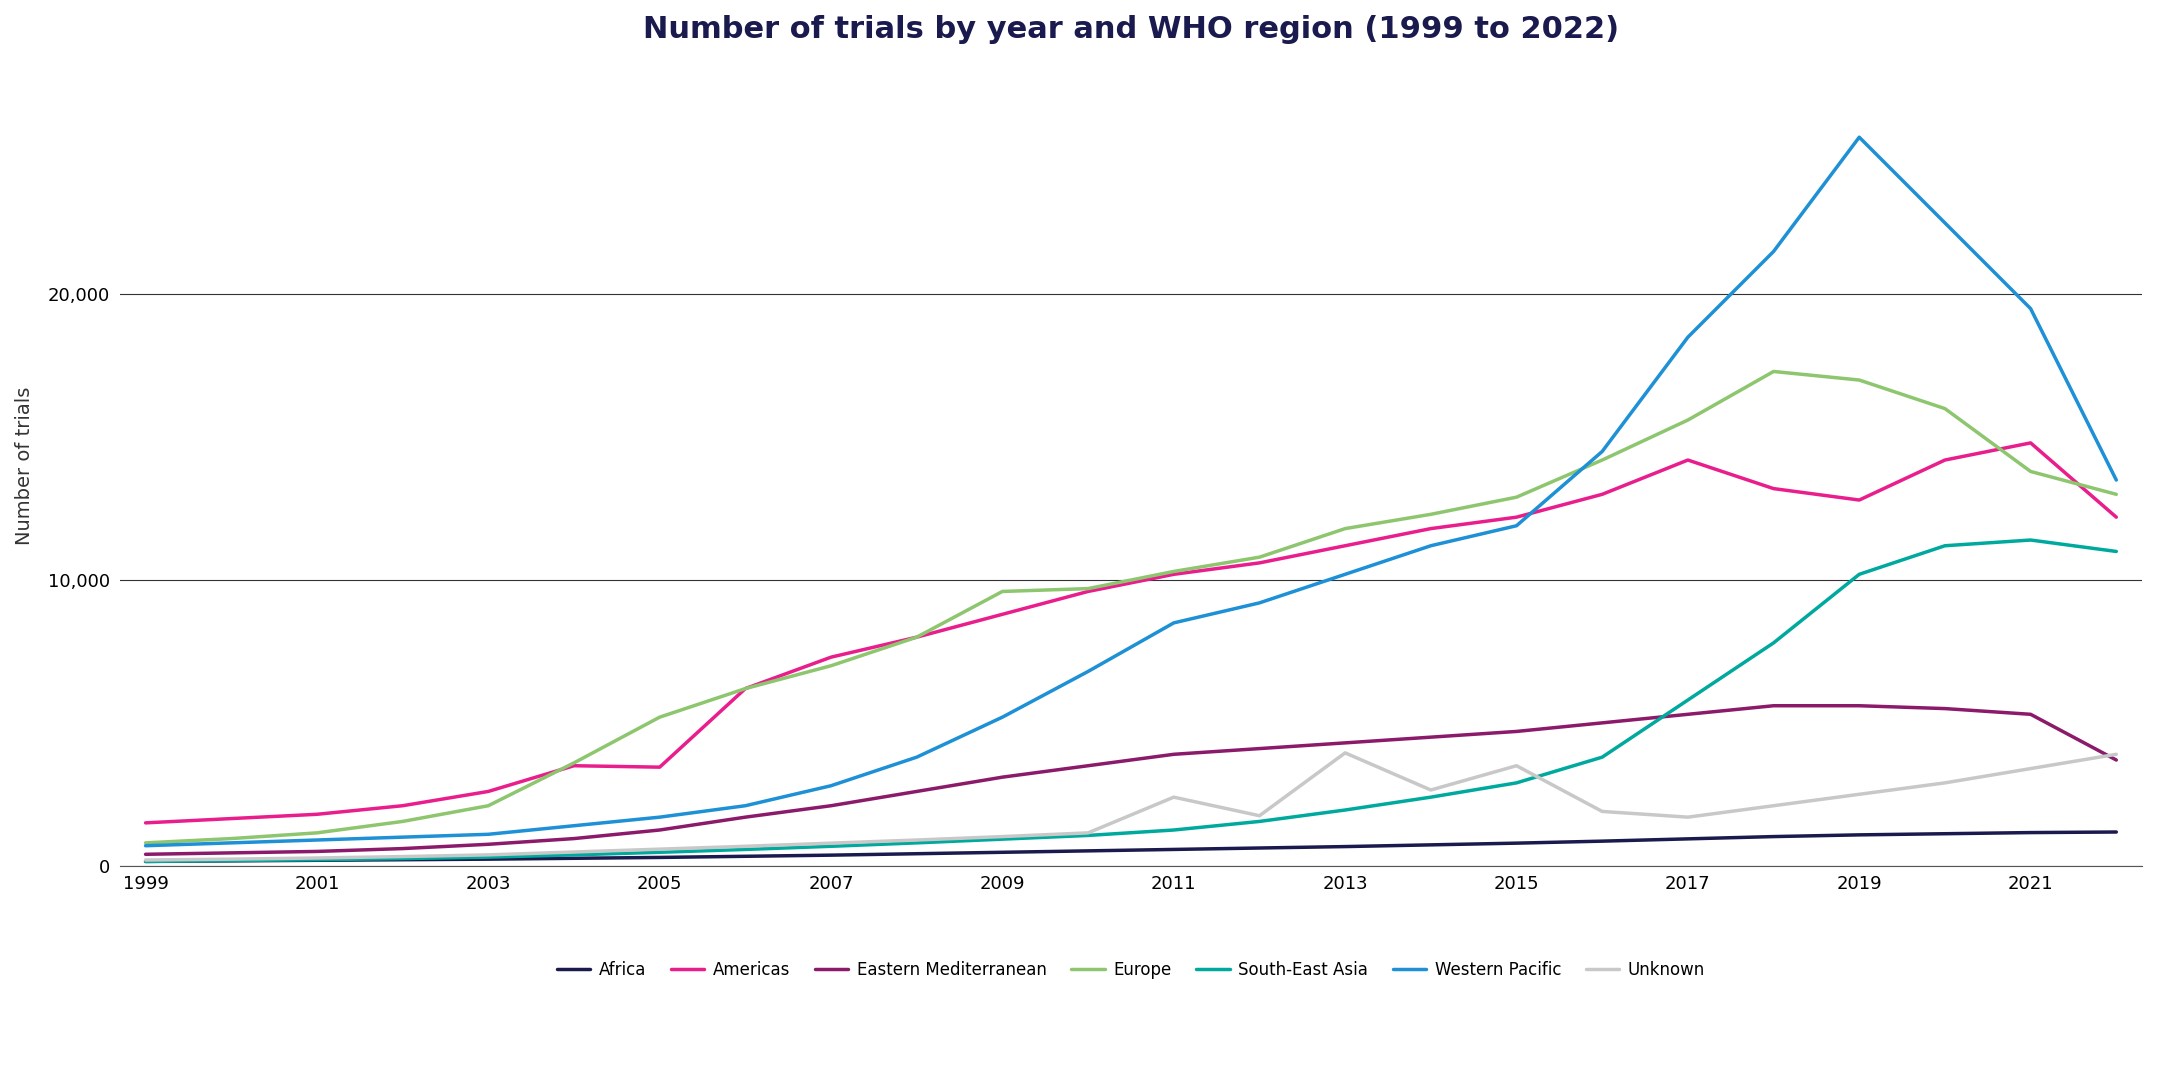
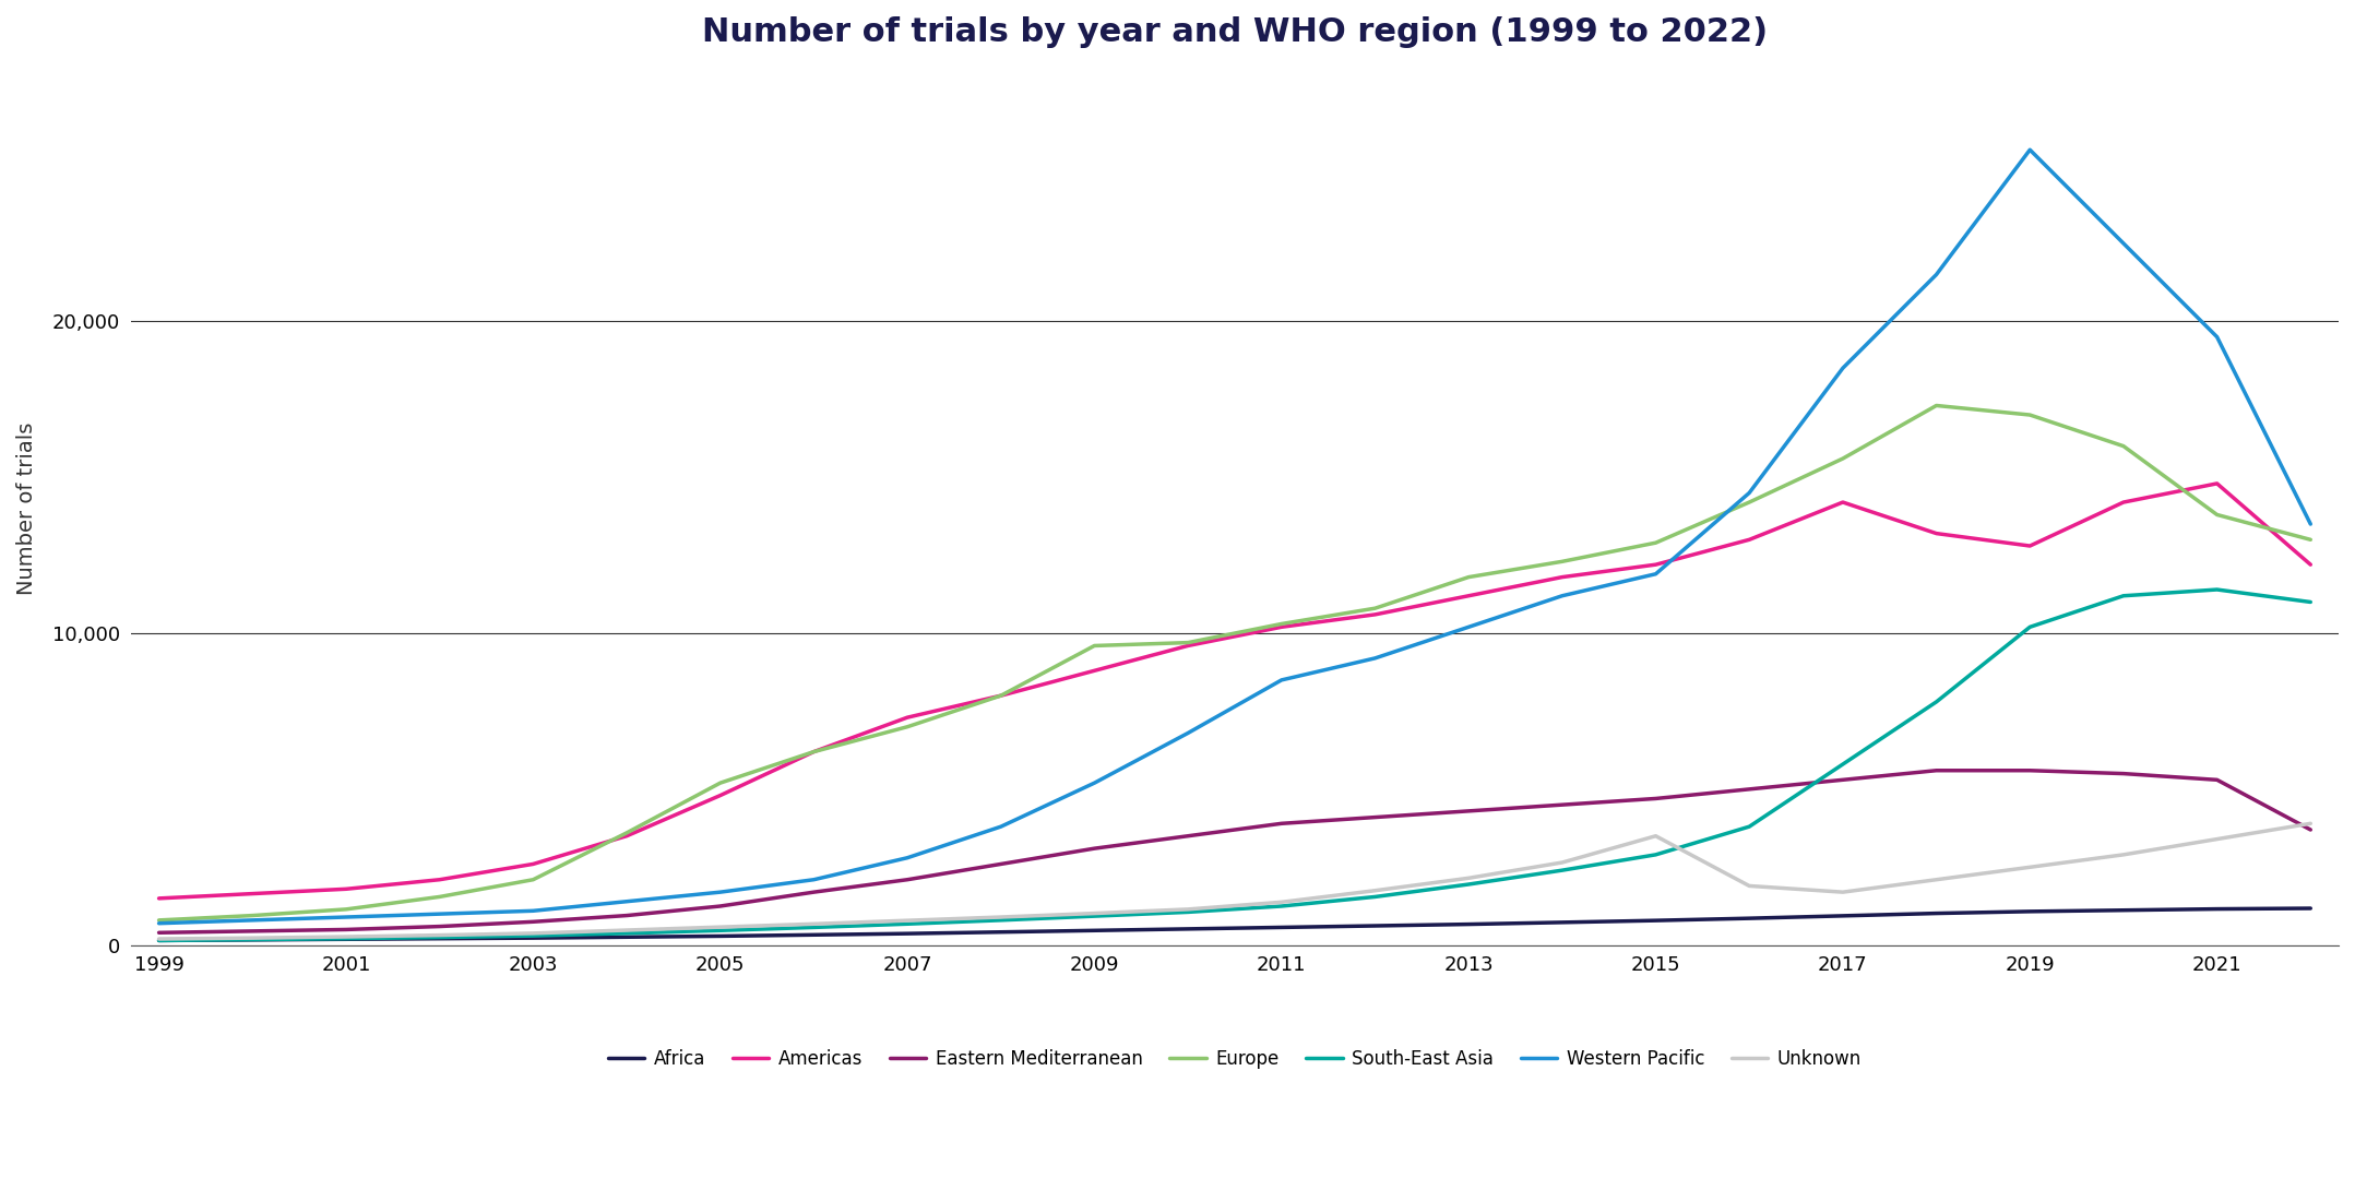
Americas/2005: 3,450 -> 4,800
Unknown/2011: 2,400 -> 1,380
Unknown/2013: 3,950 -> 2,150
